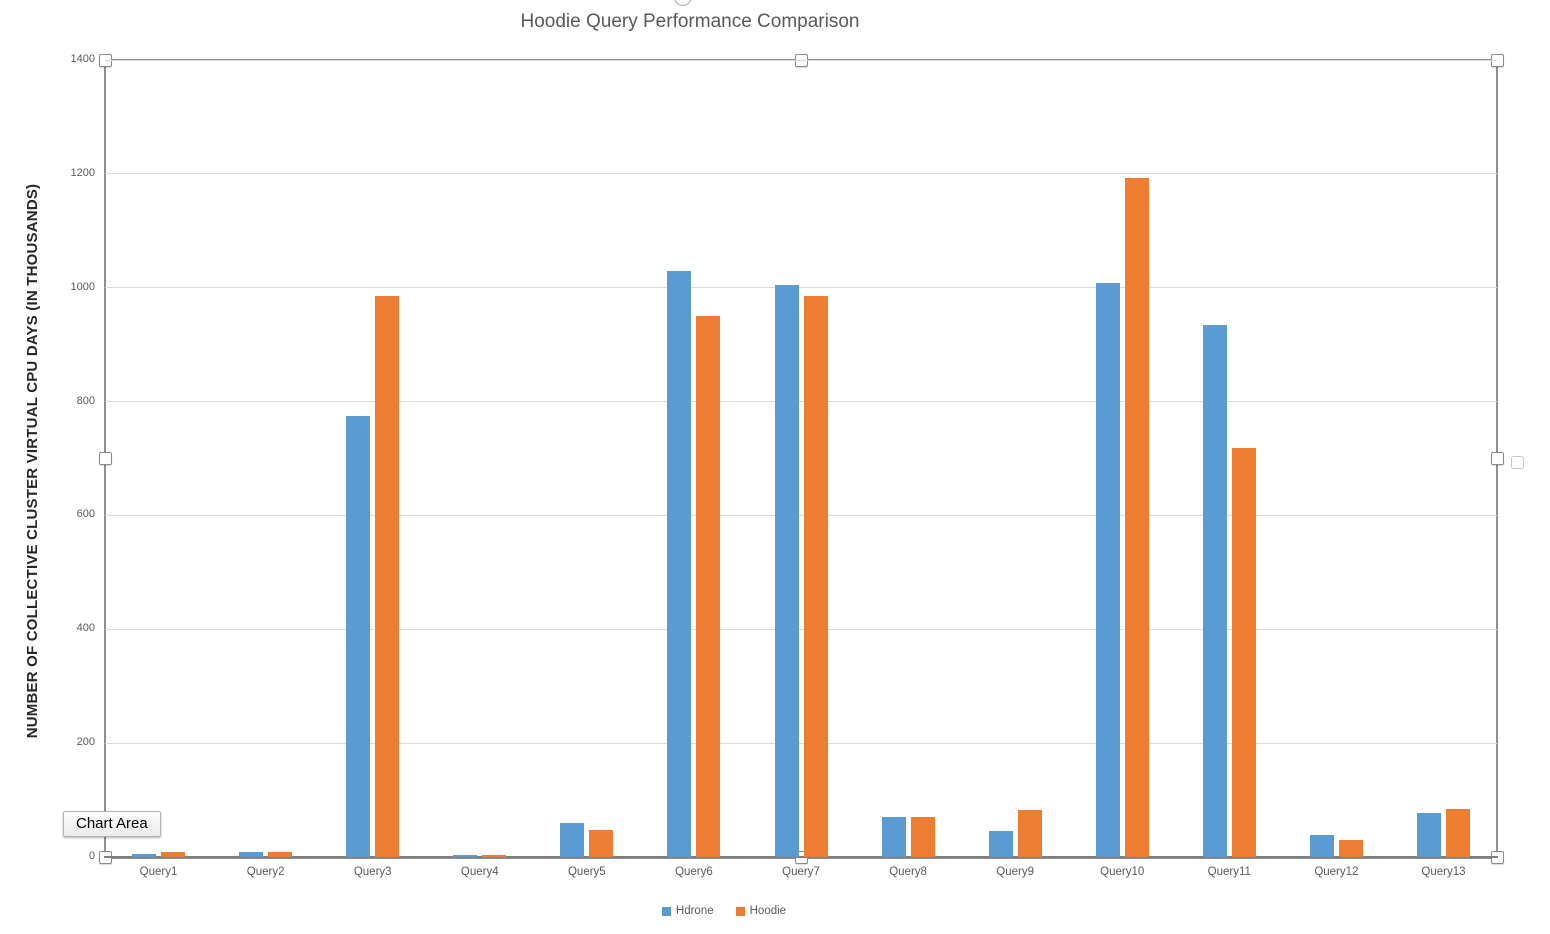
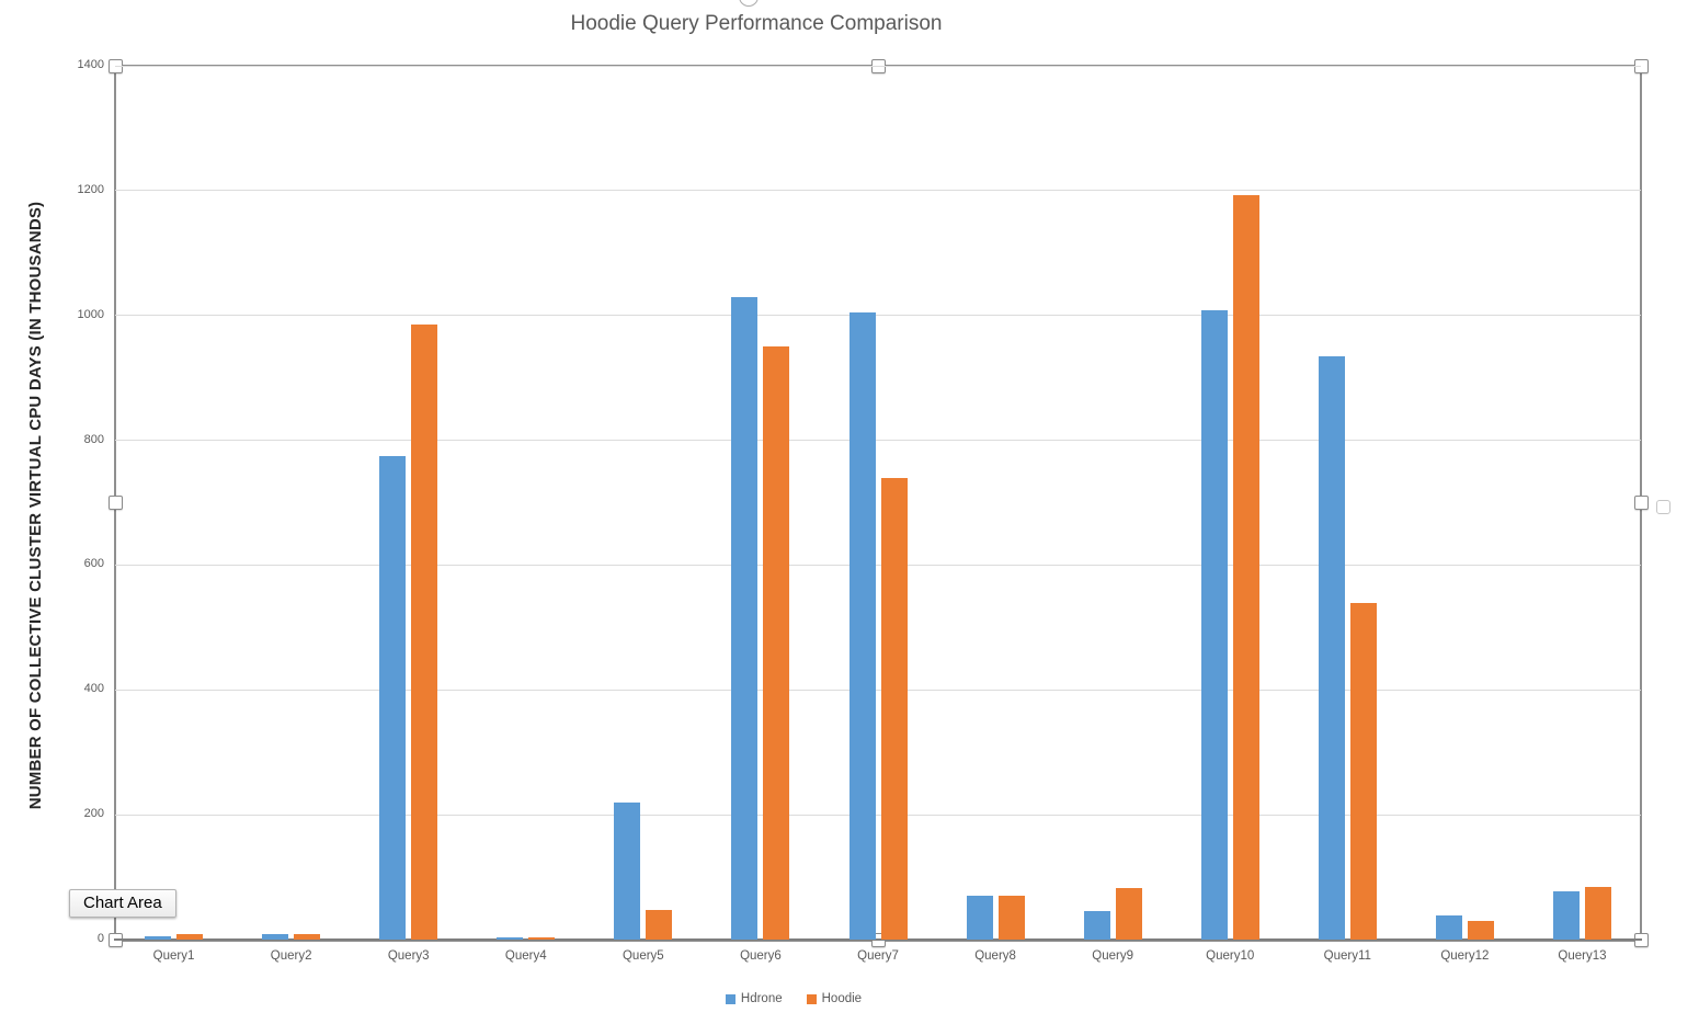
Hdrone/Query5: 60 -> 220
Hoodie/Query7: 980 -> 740
Hoodie/Query11: 720 -> 540
